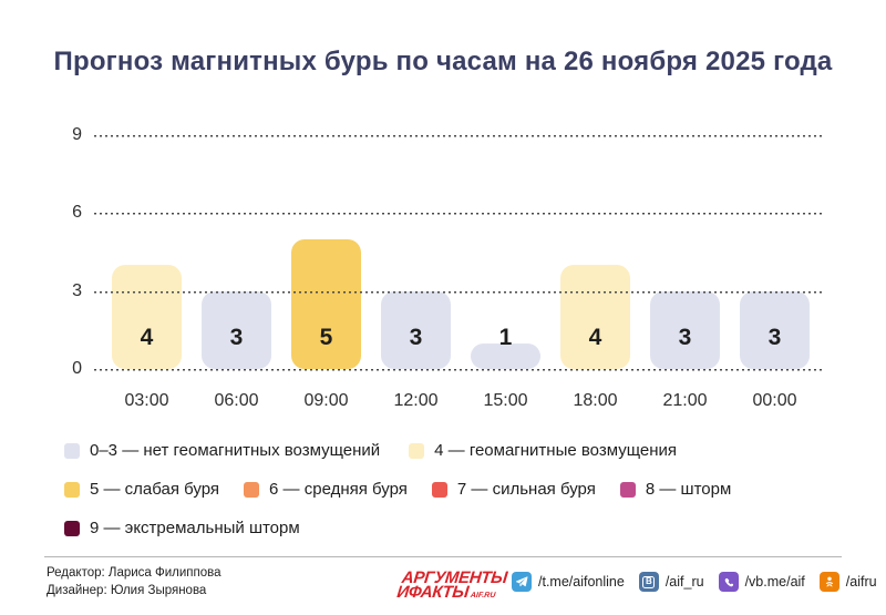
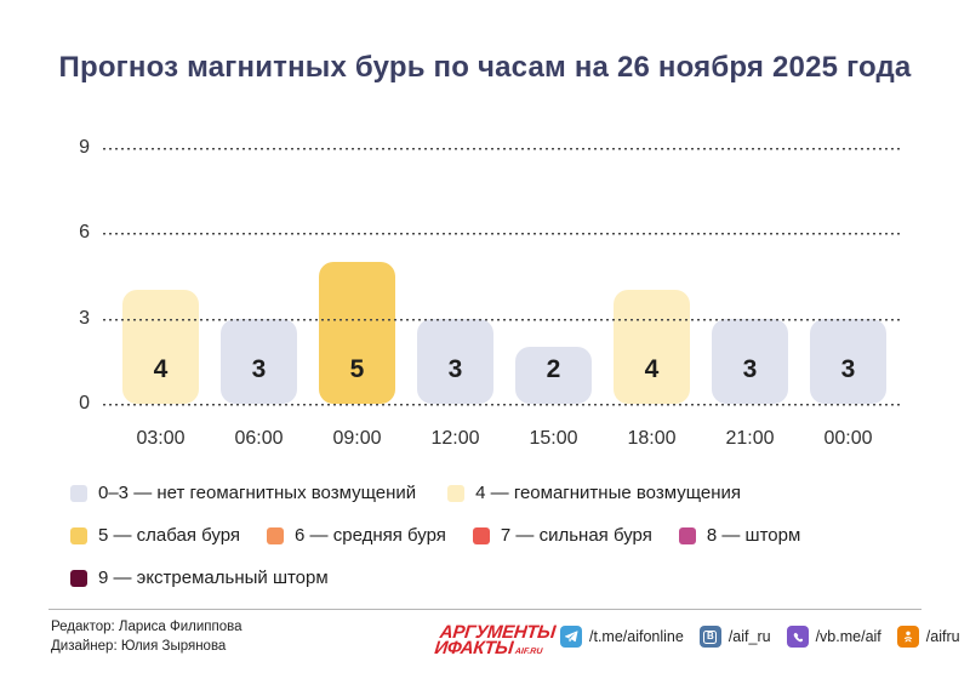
15:00: 1 -> 2
